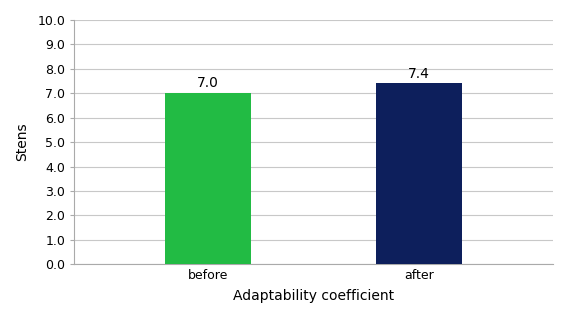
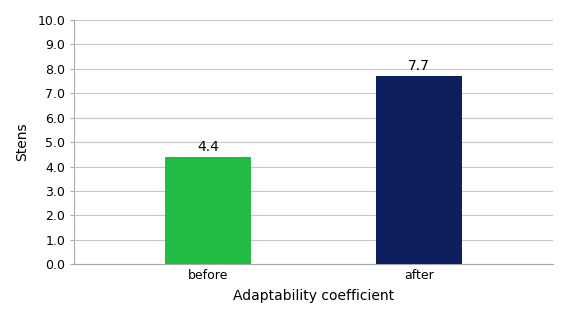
before: 7.0 -> 4.4
after: 7.4 -> 7.7
